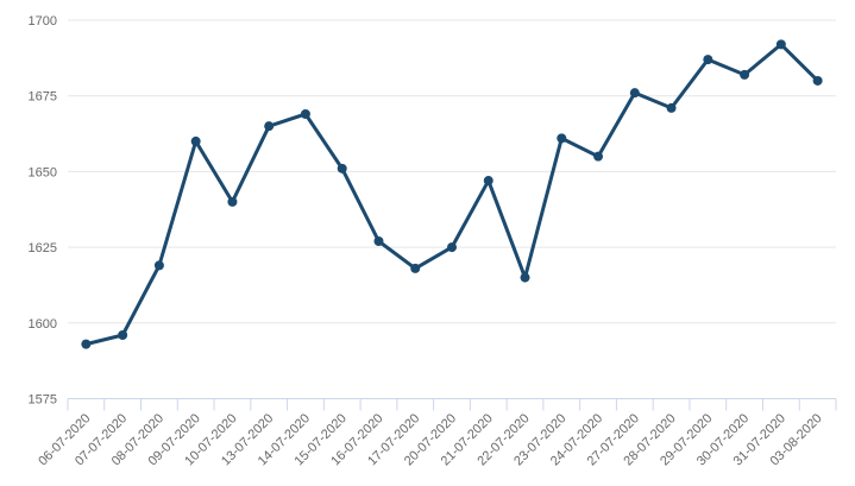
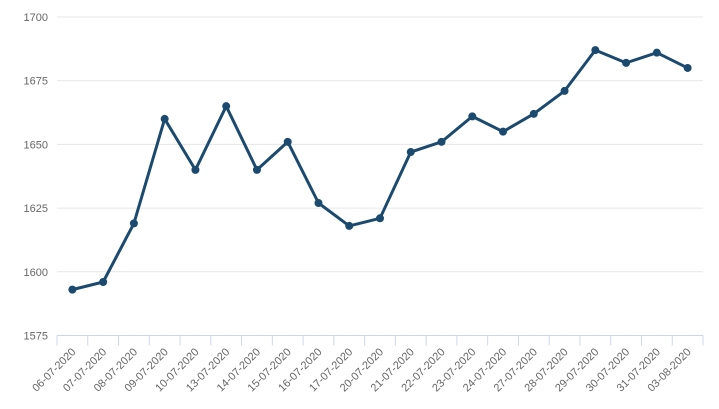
14-07-2020: 1669 -> 1640
20-07-2020: 1625 -> 1621
22-07-2020: 1615 -> 1651
27-07-2020: 1676 -> 1662
31-07-2020: 1692 -> 1686
